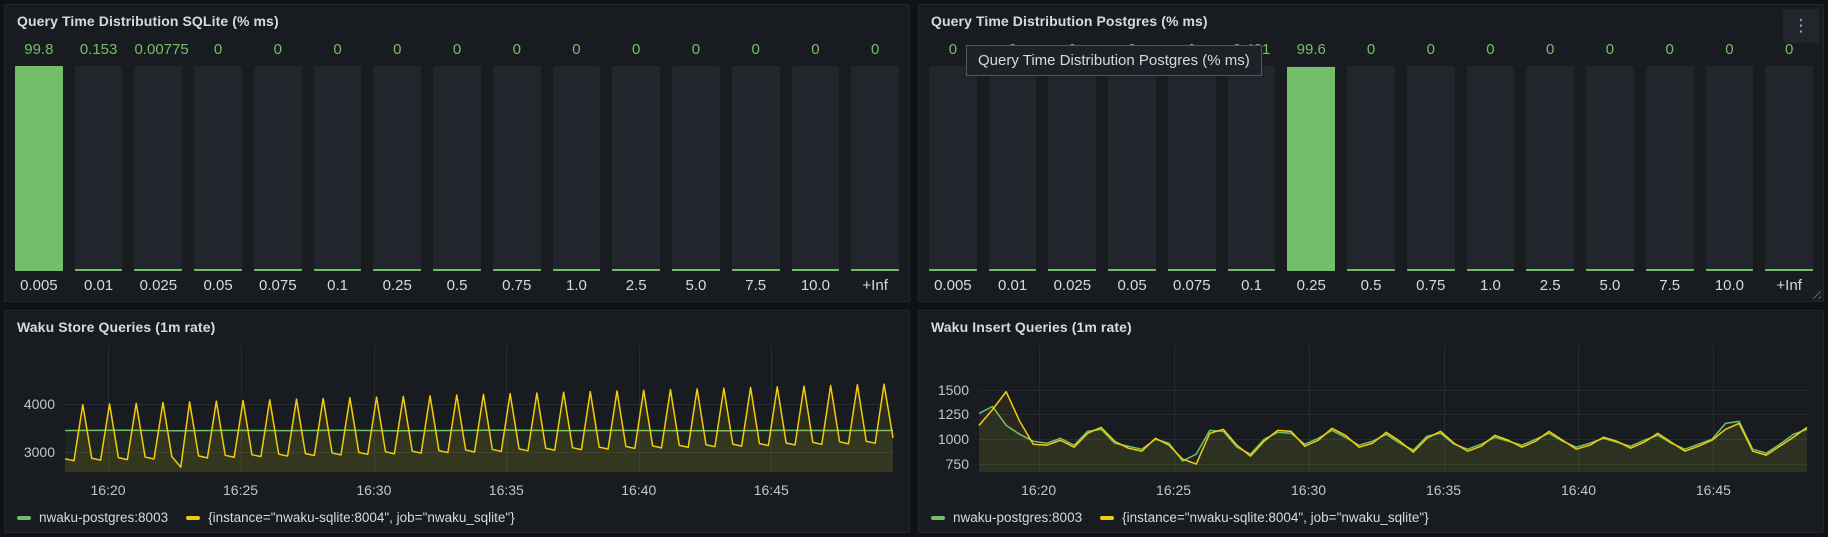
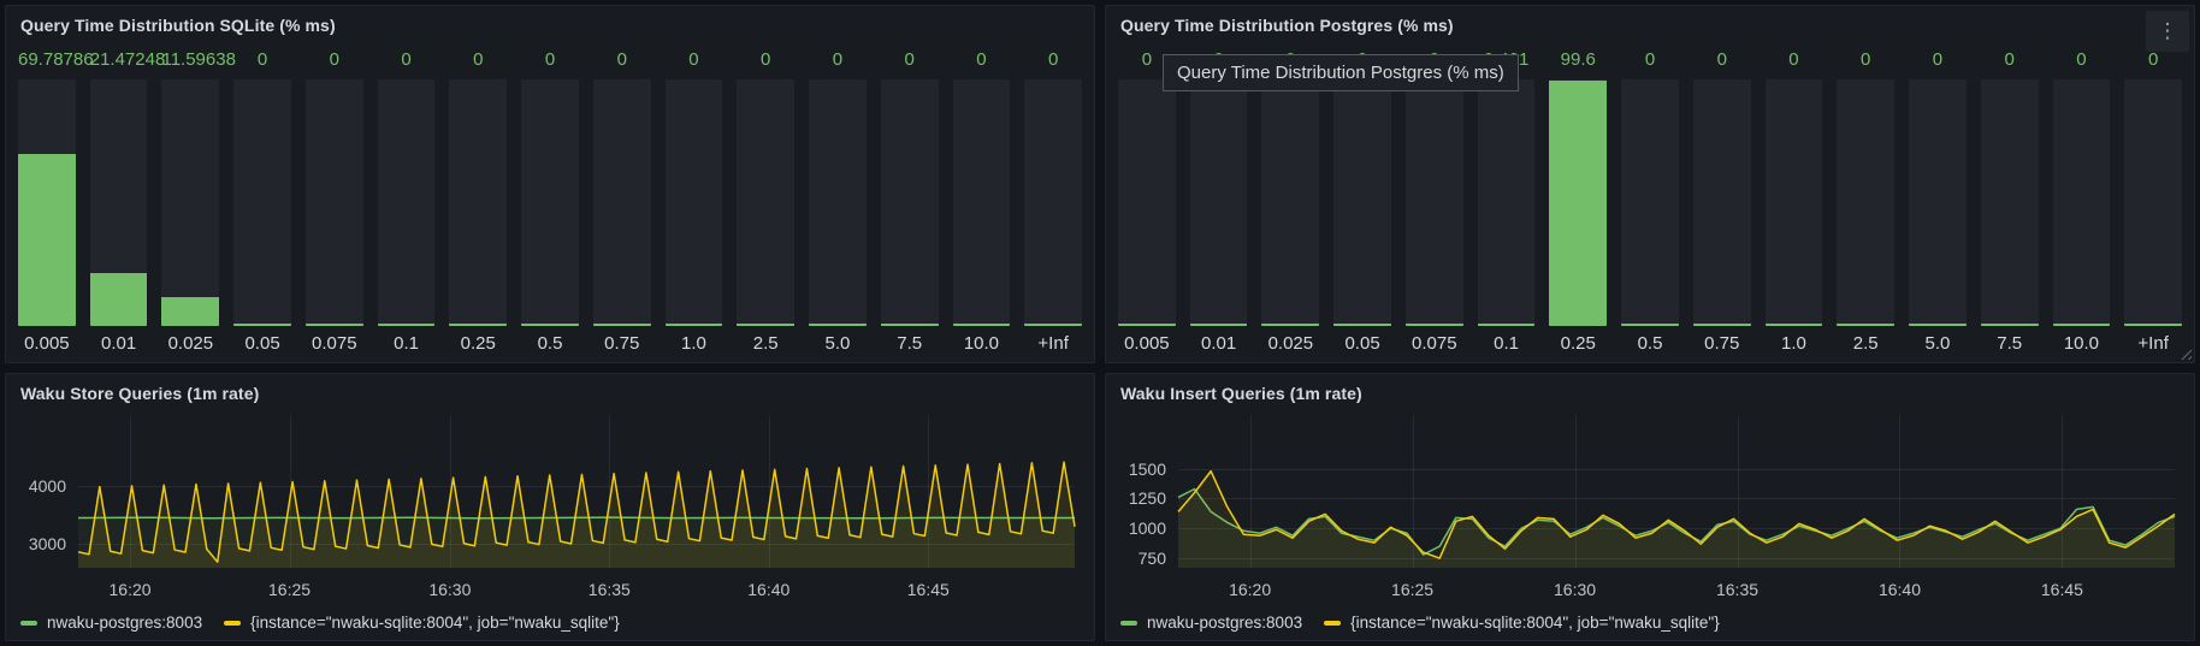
Query Time Distribution SQLite (% ms)/0.005: 99.8 -> 69.78786
Query Time Distribution SQLite (% ms)/0.01: 0.153 -> 21.47248
Query Time Distribution SQLite (% ms)/0.025: 0.00775 -> 11.59638
